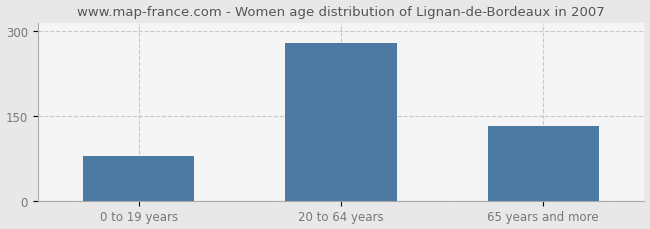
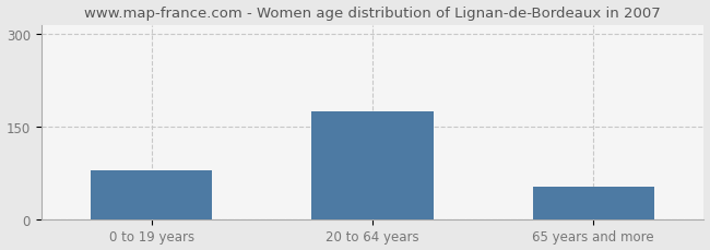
20 to 64 years: 280 -> 175
65 years and more: 132 -> 52
